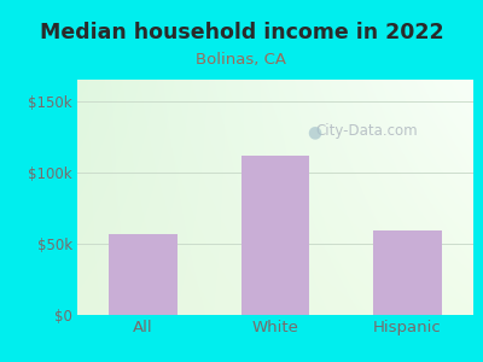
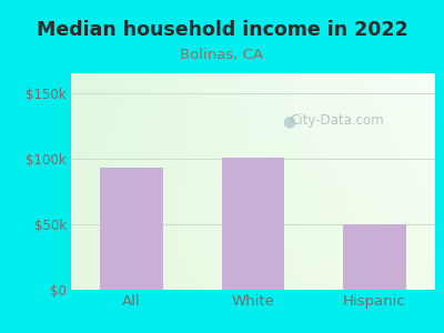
All: $57k -> $93k
White: $112k -> $101k
Hispanic: $59k -> $50k
